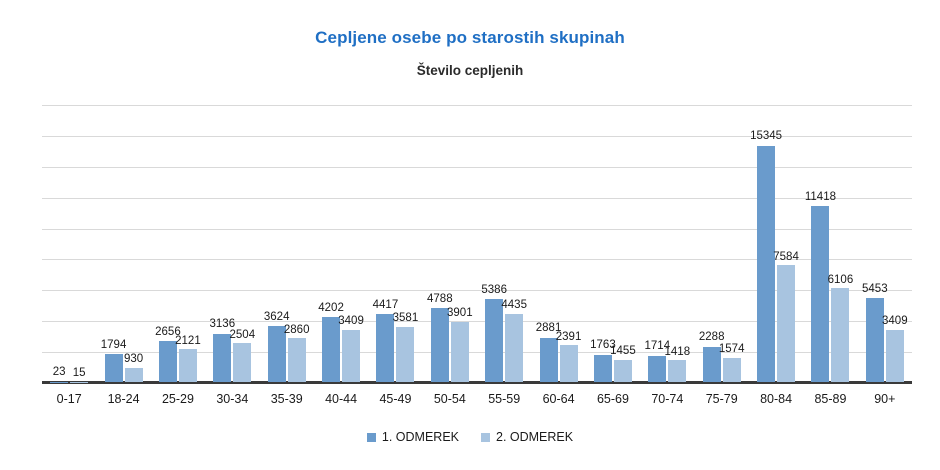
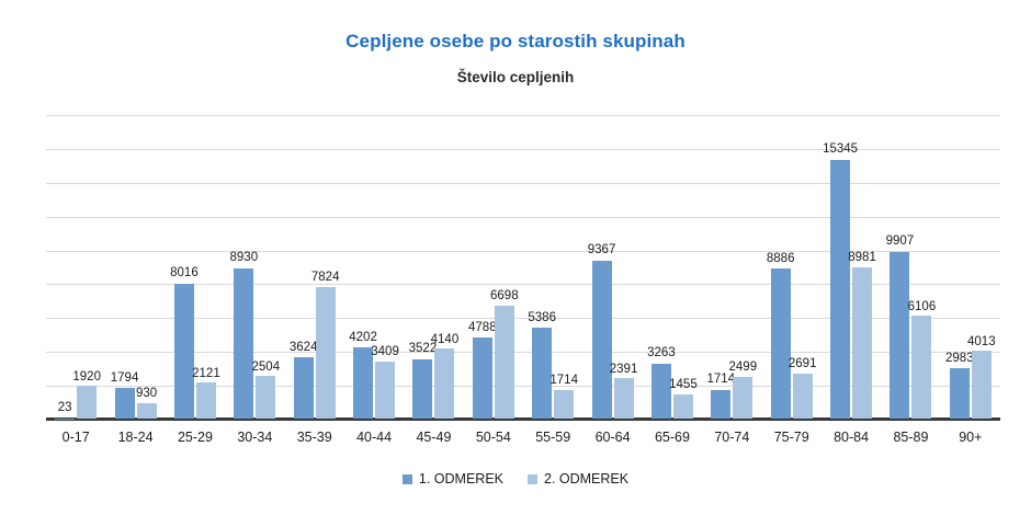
2. ODMEREK/0-17: 15 -> 1920
1. ODMEREK/25-29: 2656 -> 8016
1. ODMEREK/30-34: 3136 -> 8930
2. ODMEREK/35-39: 2860 -> 7824
1. ODMEREK/45-49: 4417 -> 3522
2. ODMEREK/45-49: 3581 -> 4140
2. ODMEREK/50-54: 3901 -> 6698
2. ODMEREK/55-59: 4435 -> 1714
1. ODMEREK/60-64: 2881 -> 9367
1. ODMEREK/65-69: 1763 -> 3263
2. ODMEREK/70-74: 1418 -> 2499
1. ODMEREK/75-79: 2288 -> 8886
2. ODMEREK/75-79: 1574 -> 2691
2. ODMEREK/80-84: 7584 -> 8981
1. ODMEREK/85-89: 11418 -> 9907
1. ODMEREK/90+: 5453 -> 2983
2. ODMEREK/90+: 3409 -> 4013
